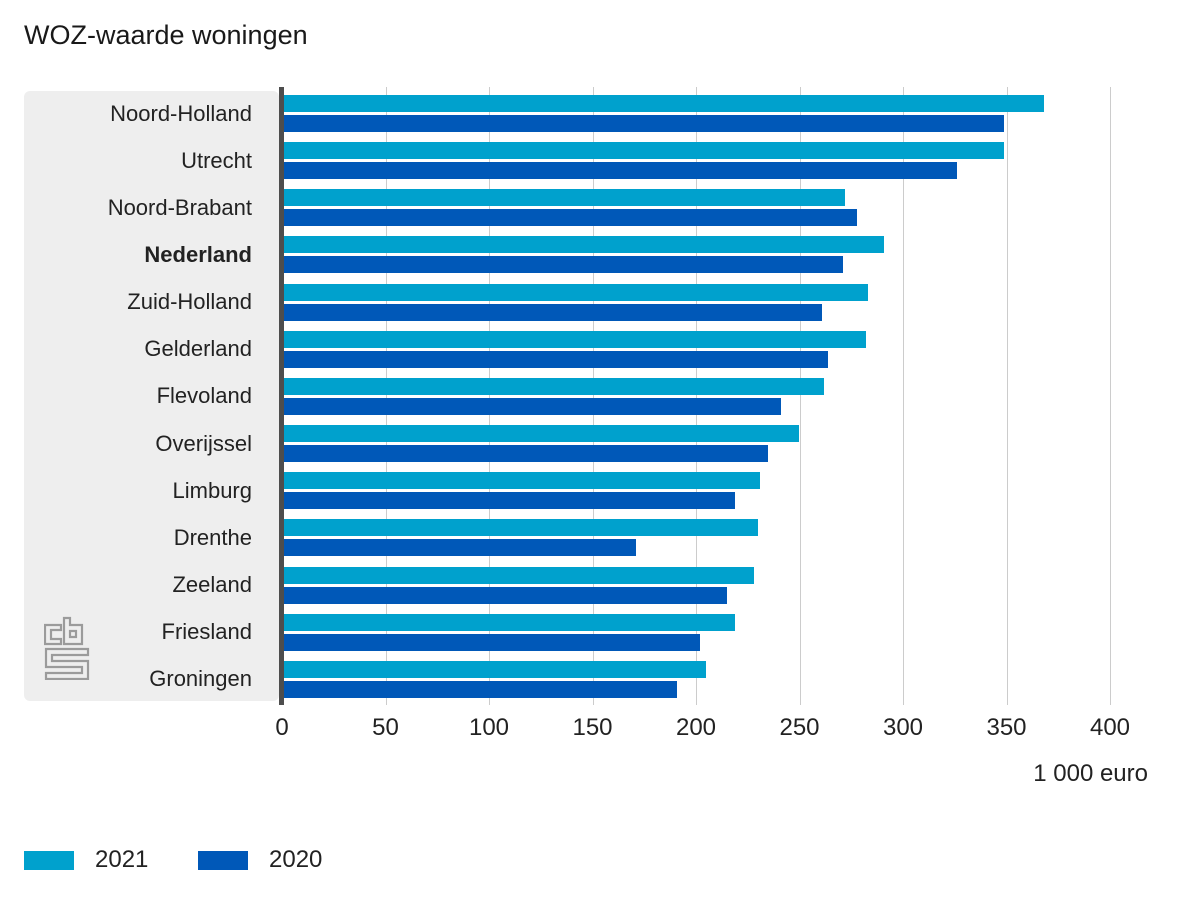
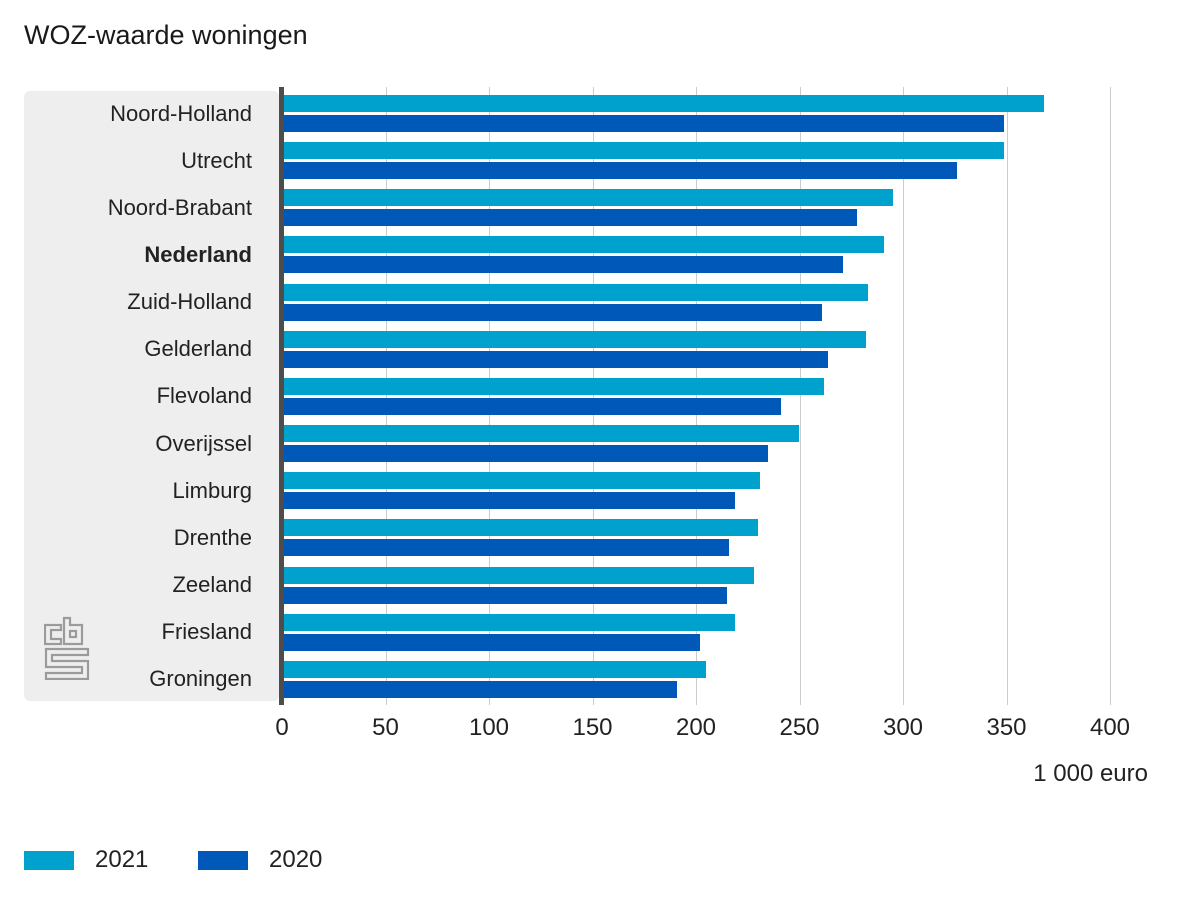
2021/Noord-Brabant: 271 -> 294
2020/Drenthe: 170 -> 215
